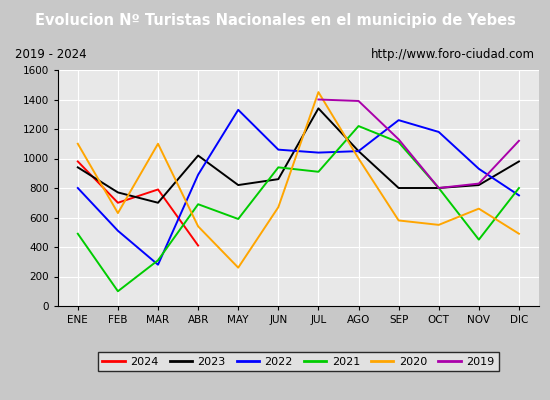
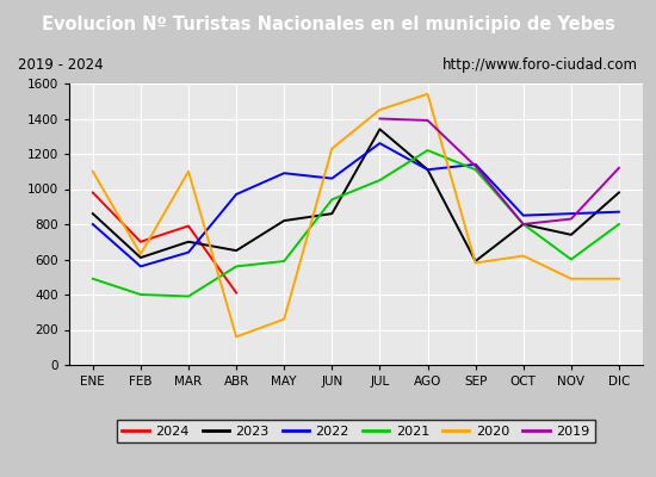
2023/ENE: 940 -> 860
2023/FEB: 770 -> 610
2022/FEB: 510 -> 560
2021/FEB: 100 -> 400
2022/MAR: 280 -> 640
2021/MAR: 310 -> 390
2023/ABR: 1020 -> 650
2022/ABR: 890 -> 970
2021/ABR: 690 -> 560
2020/ABR: 540 -> 160
2022/MAY: 1330 -> 1090
2020/JUN: 670 -> 1230
2022/JUL: 1040 -> 1260
2021/JUL: 910 -> 1050
2023/AGO: 1050 -> 1110
2022/AGO: 1050 -> 1110
2020/AGO: 1000 -> 1540
2023/SEP: 800 -> 590
2022/SEP: 1260 -> 1140
2022/OCT: 1180 -> 850
2020/OCT: 550 -> 620
2023/NOV: 820 -> 740
2022/NOV: 930 -> 860
2021/NOV: 450 -> 600
2020/NOV: 660 -> 490
2022/DIC: 750 -> 870
